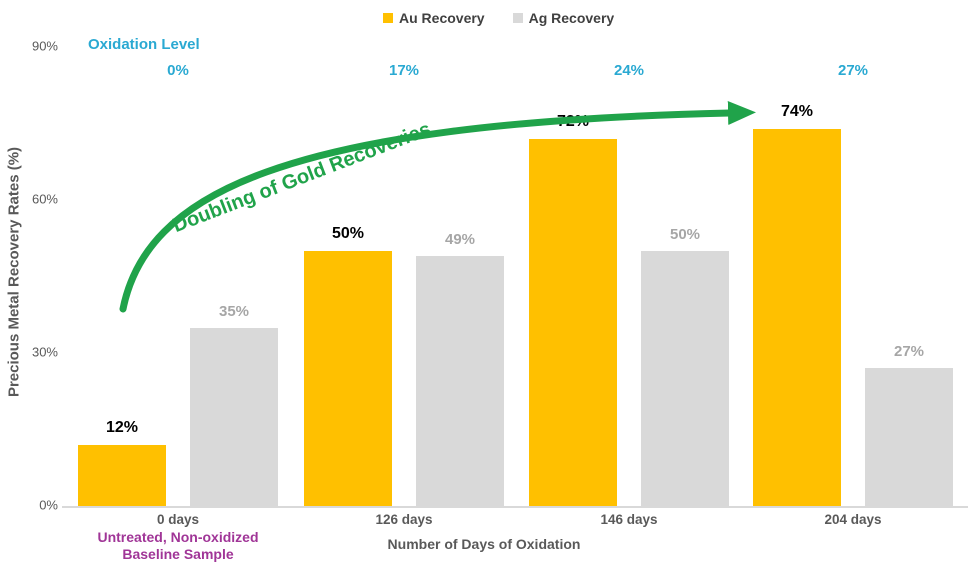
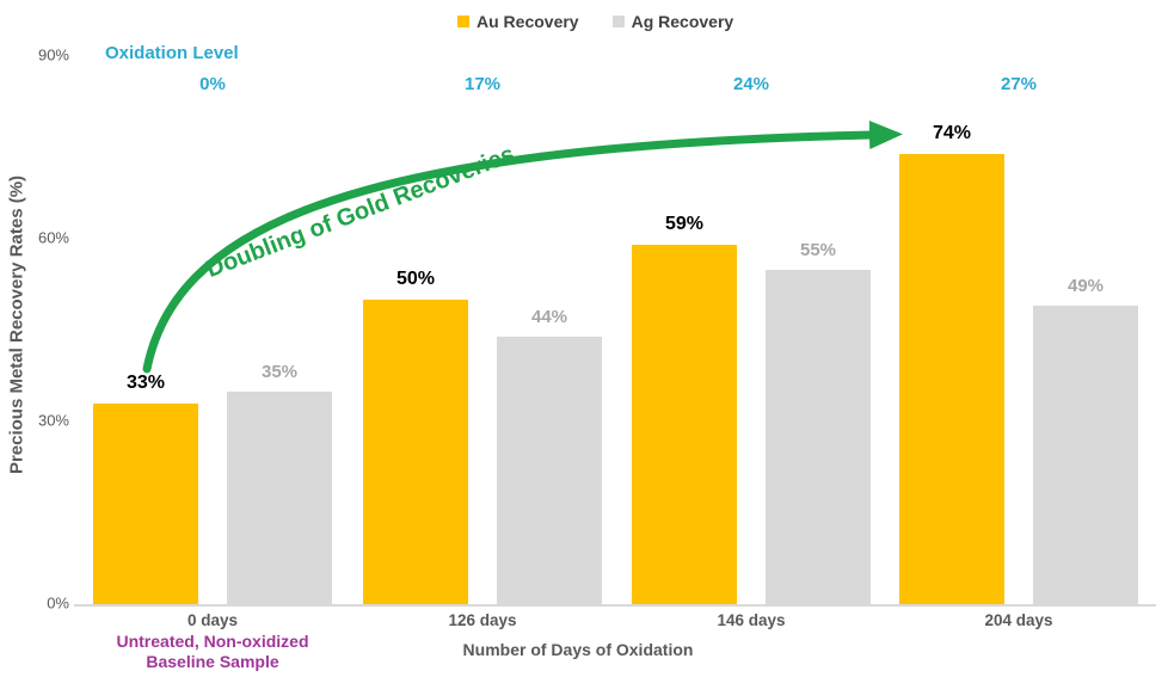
Au Recovery/0 days: 12% -> 33%
Ag Recovery/126 days: 49% -> 44%
Au Recovery/146 days: 72% -> 59%
Ag Recovery/146 days: 50% -> 55%
Ag Recovery/204 days: 27% -> 49%
